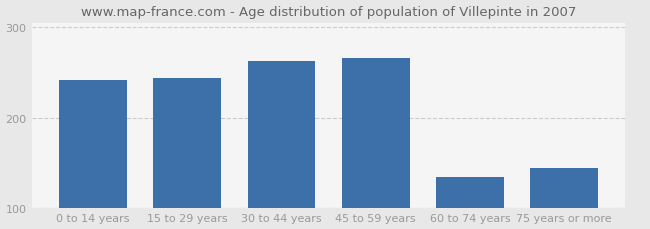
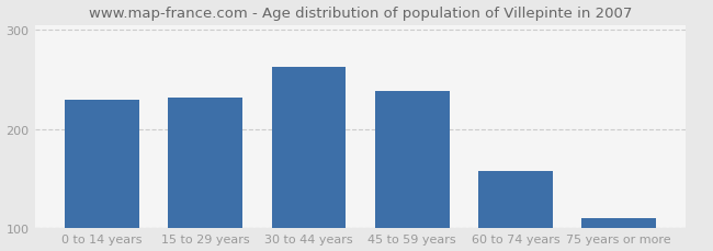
0 to 14 years: 242 -> 229
15 to 29 years: 244 -> 232
45 to 59 years: 266 -> 238
60 to 74 years: 134 -> 157
75 years or more: 144 -> 110
